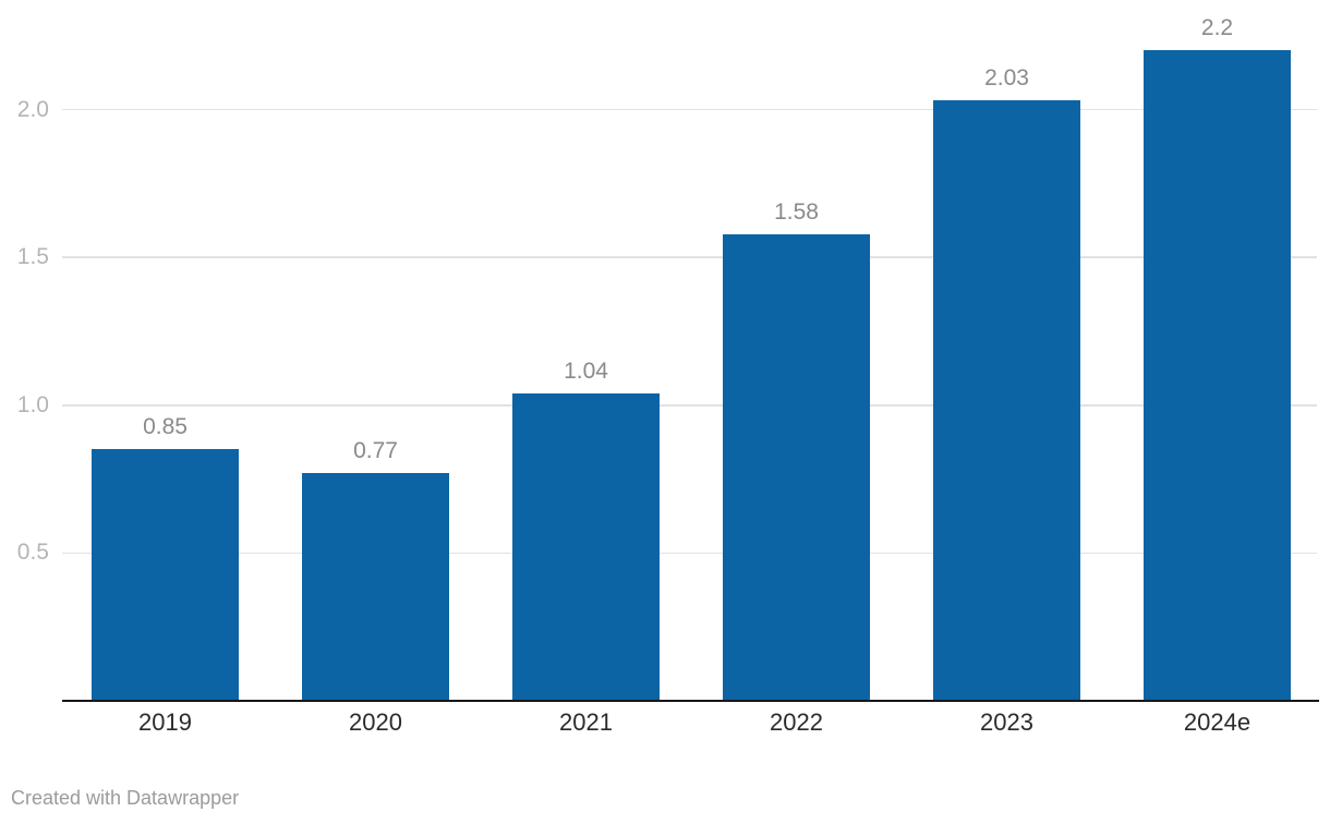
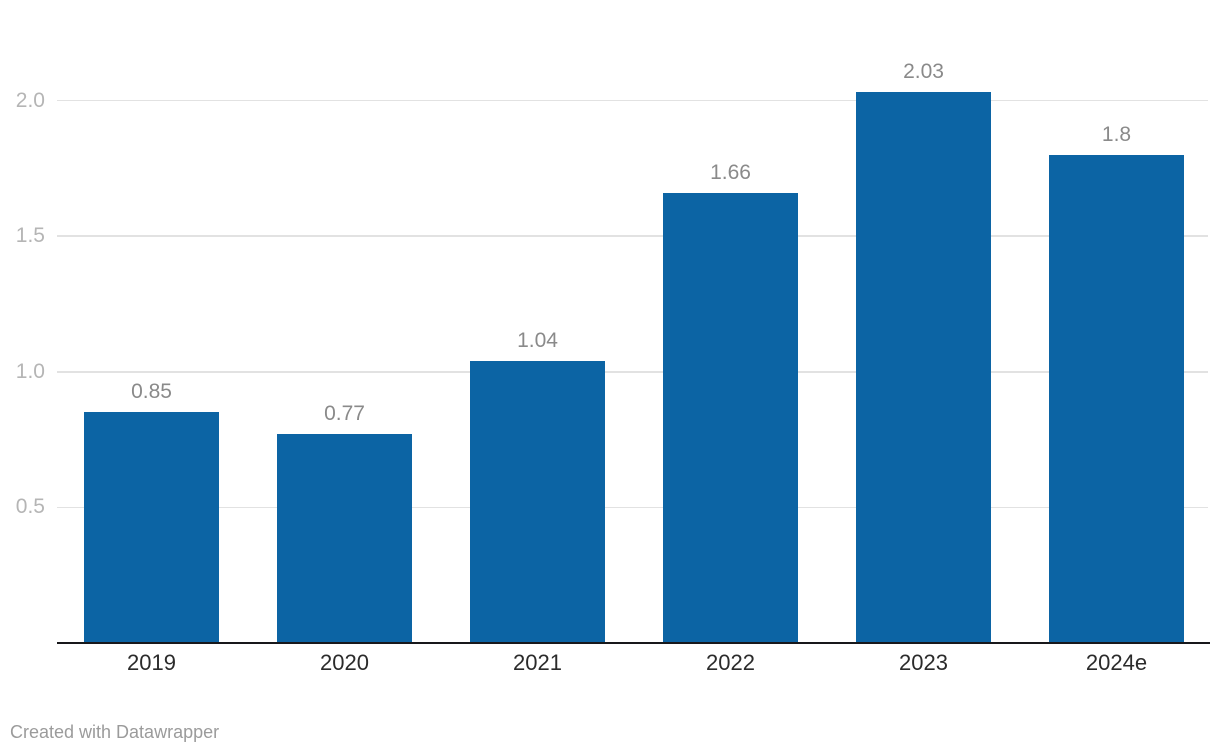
2022: 1.58 -> 1.66
2024e: 2.2 -> 1.8
